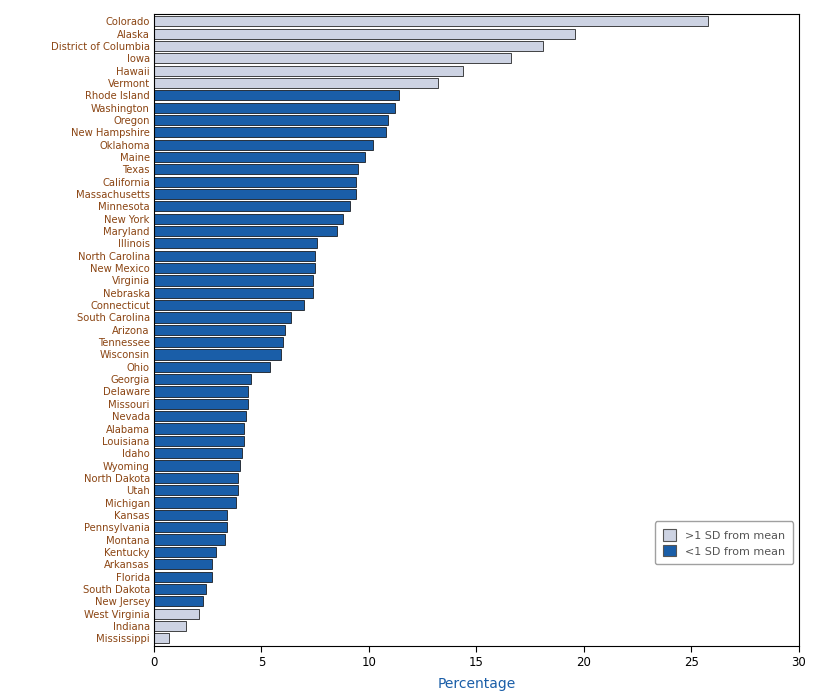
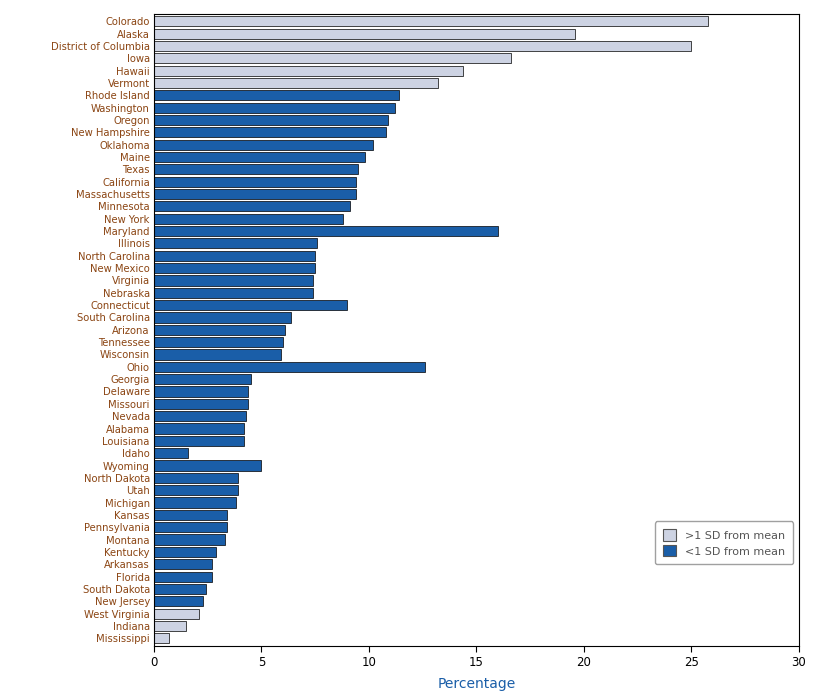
District of Columbia: 18.1 -> 25.0
Maryland: 8.5 -> 16.0
Connecticut: 7.0 -> 9.0
Ohio: 5.4 -> 12.6
Idaho: 4.1 -> 1.6
Wyoming: 4.0 -> 5.0
